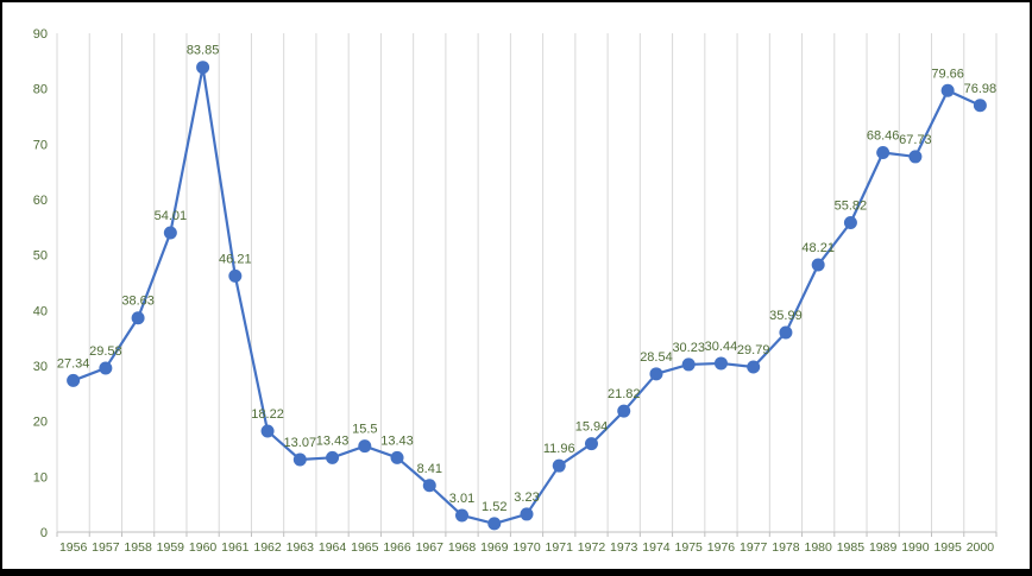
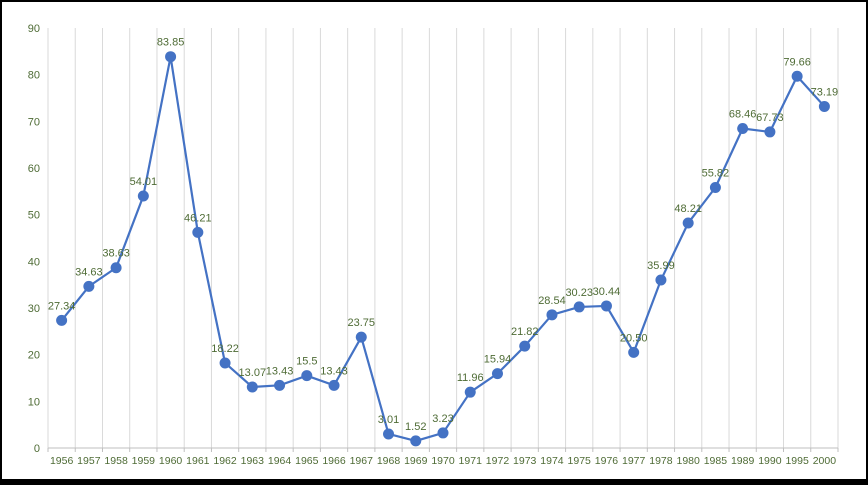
1957: 29.58 -> 34.63
1967: 8.41 -> 23.75
1977: 29.79 -> 20.50
2000: 76.98 -> 73.19
